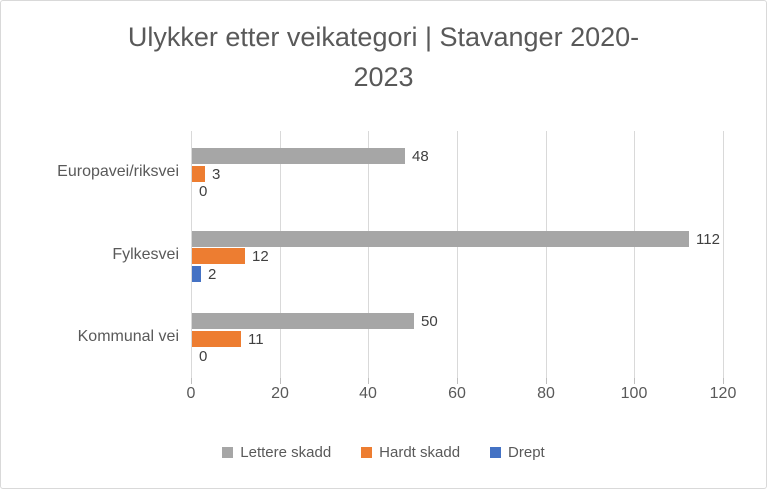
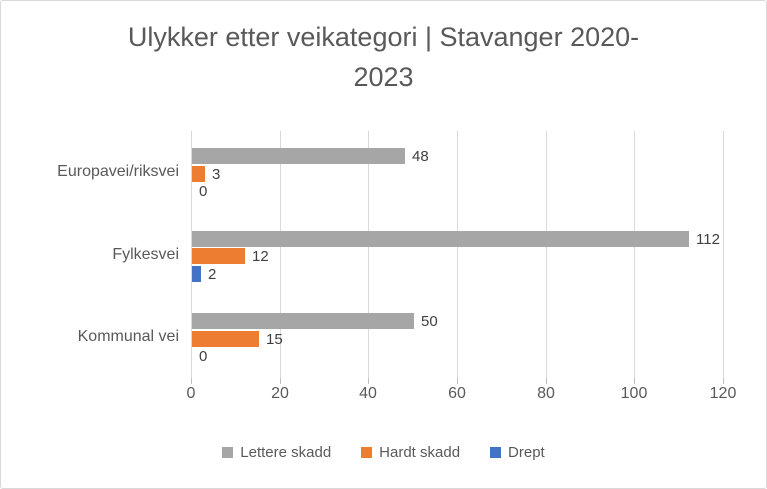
Hardt skadd/Kommunal vei: 11 -> 15
